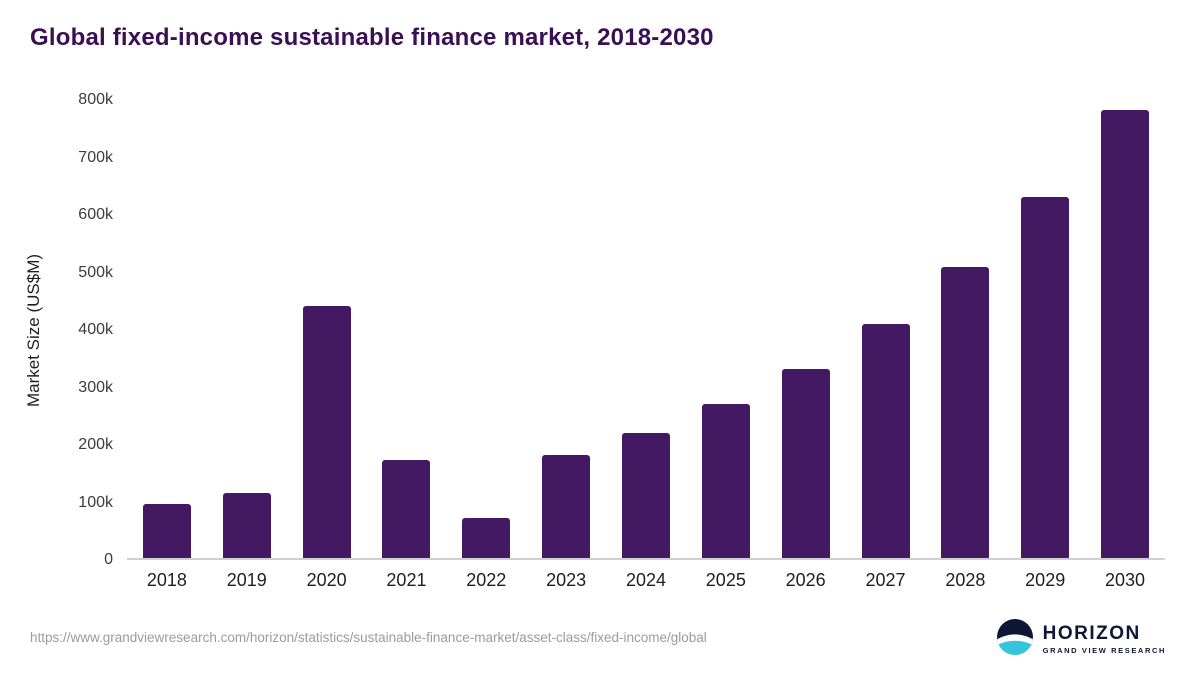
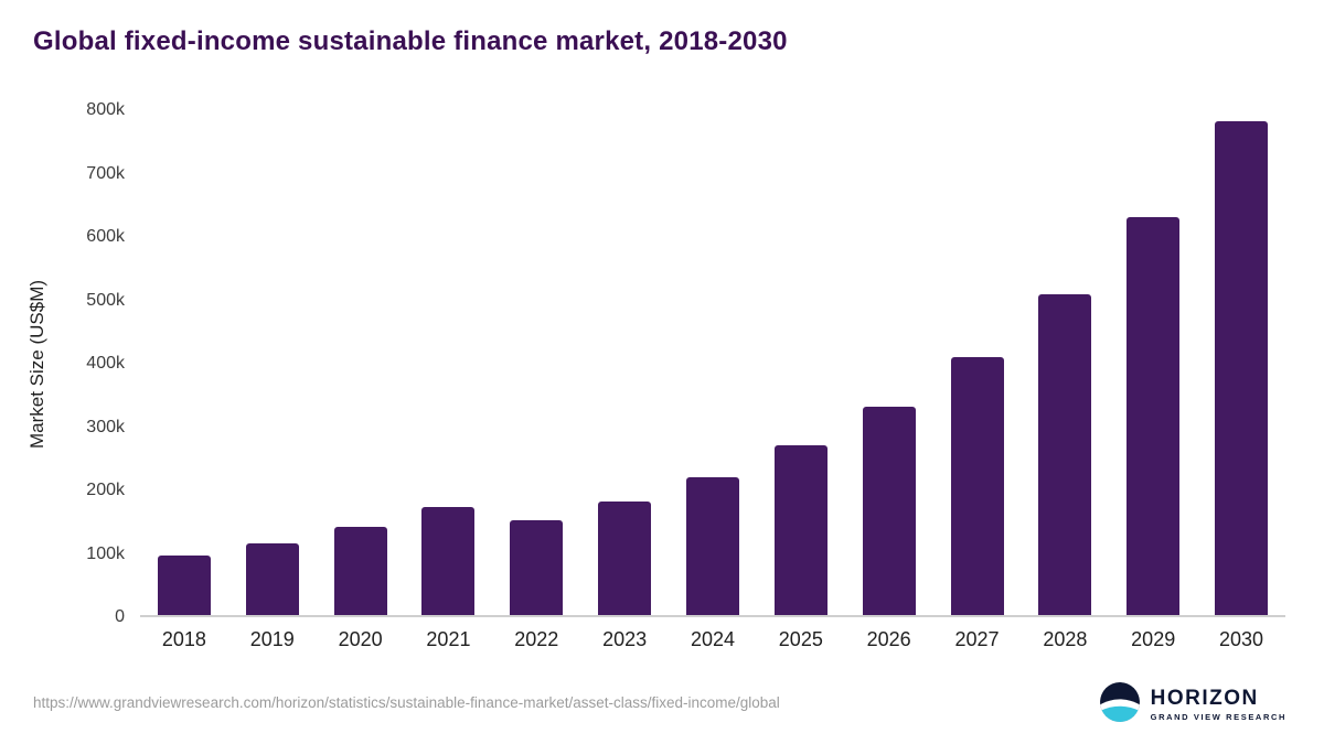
2020: 440k -> 140k
2022: 70k -> 150k
